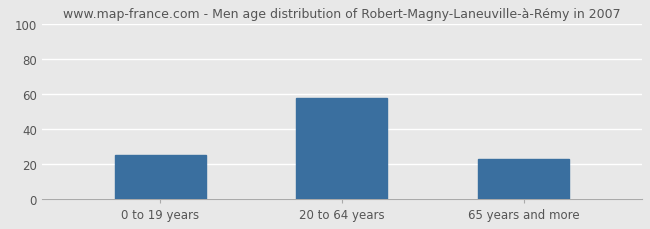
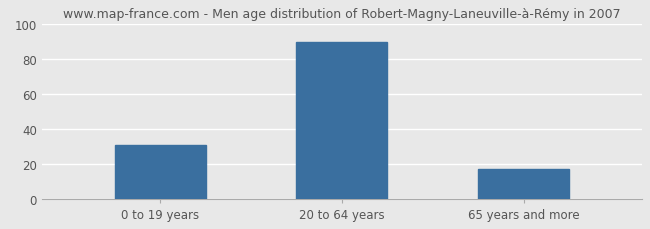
0 to 19 years: 25 -> 31
20 to 64 years: 58 -> 90
65 years and more: 23 -> 17
